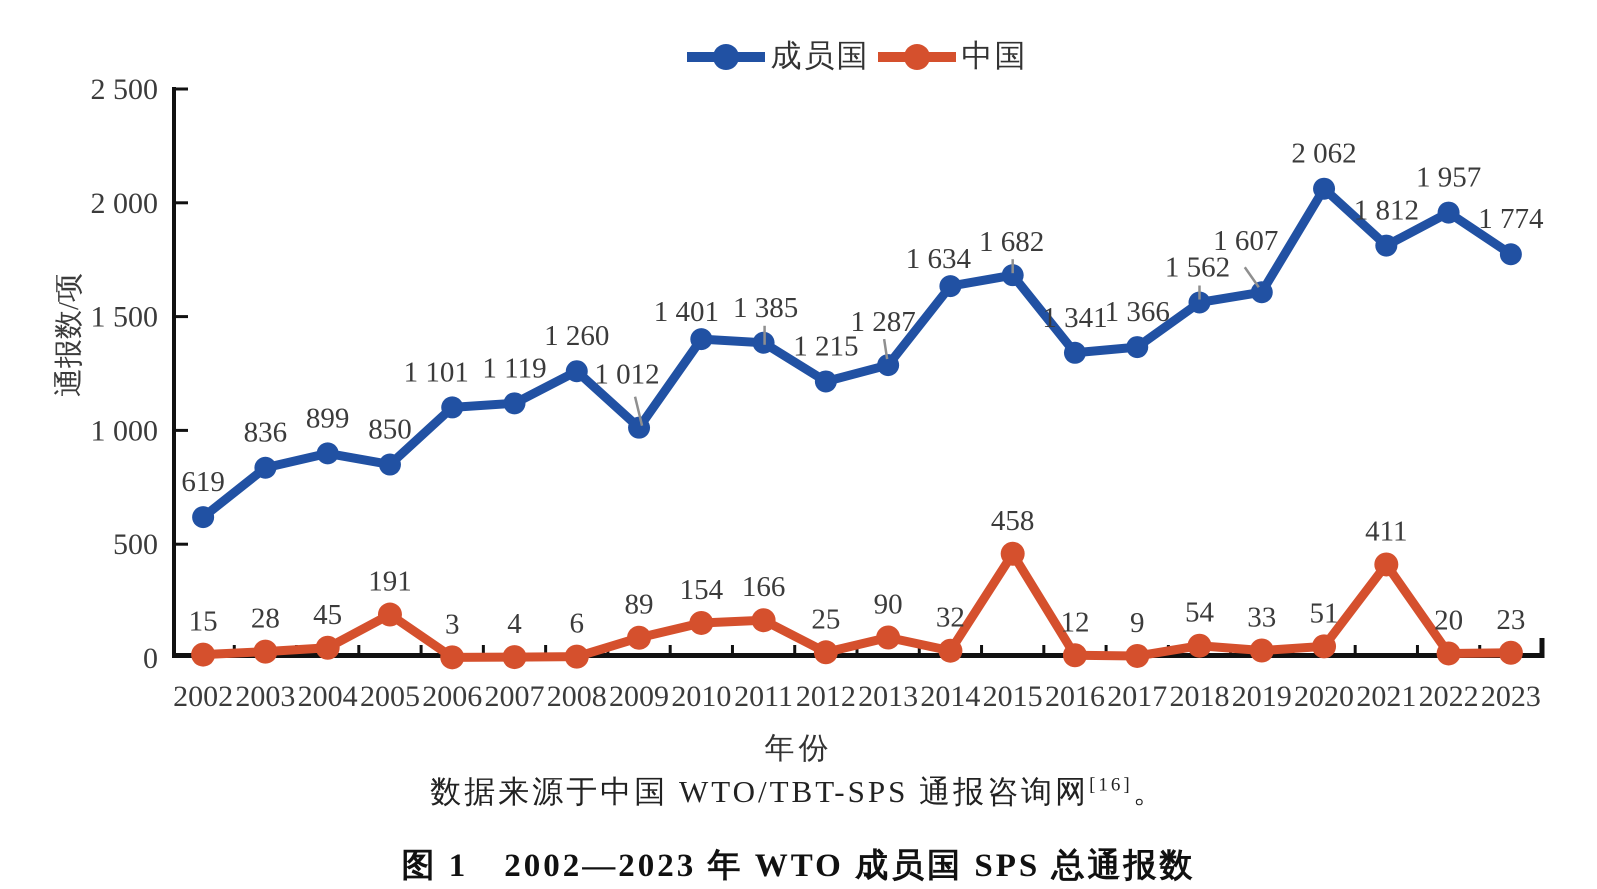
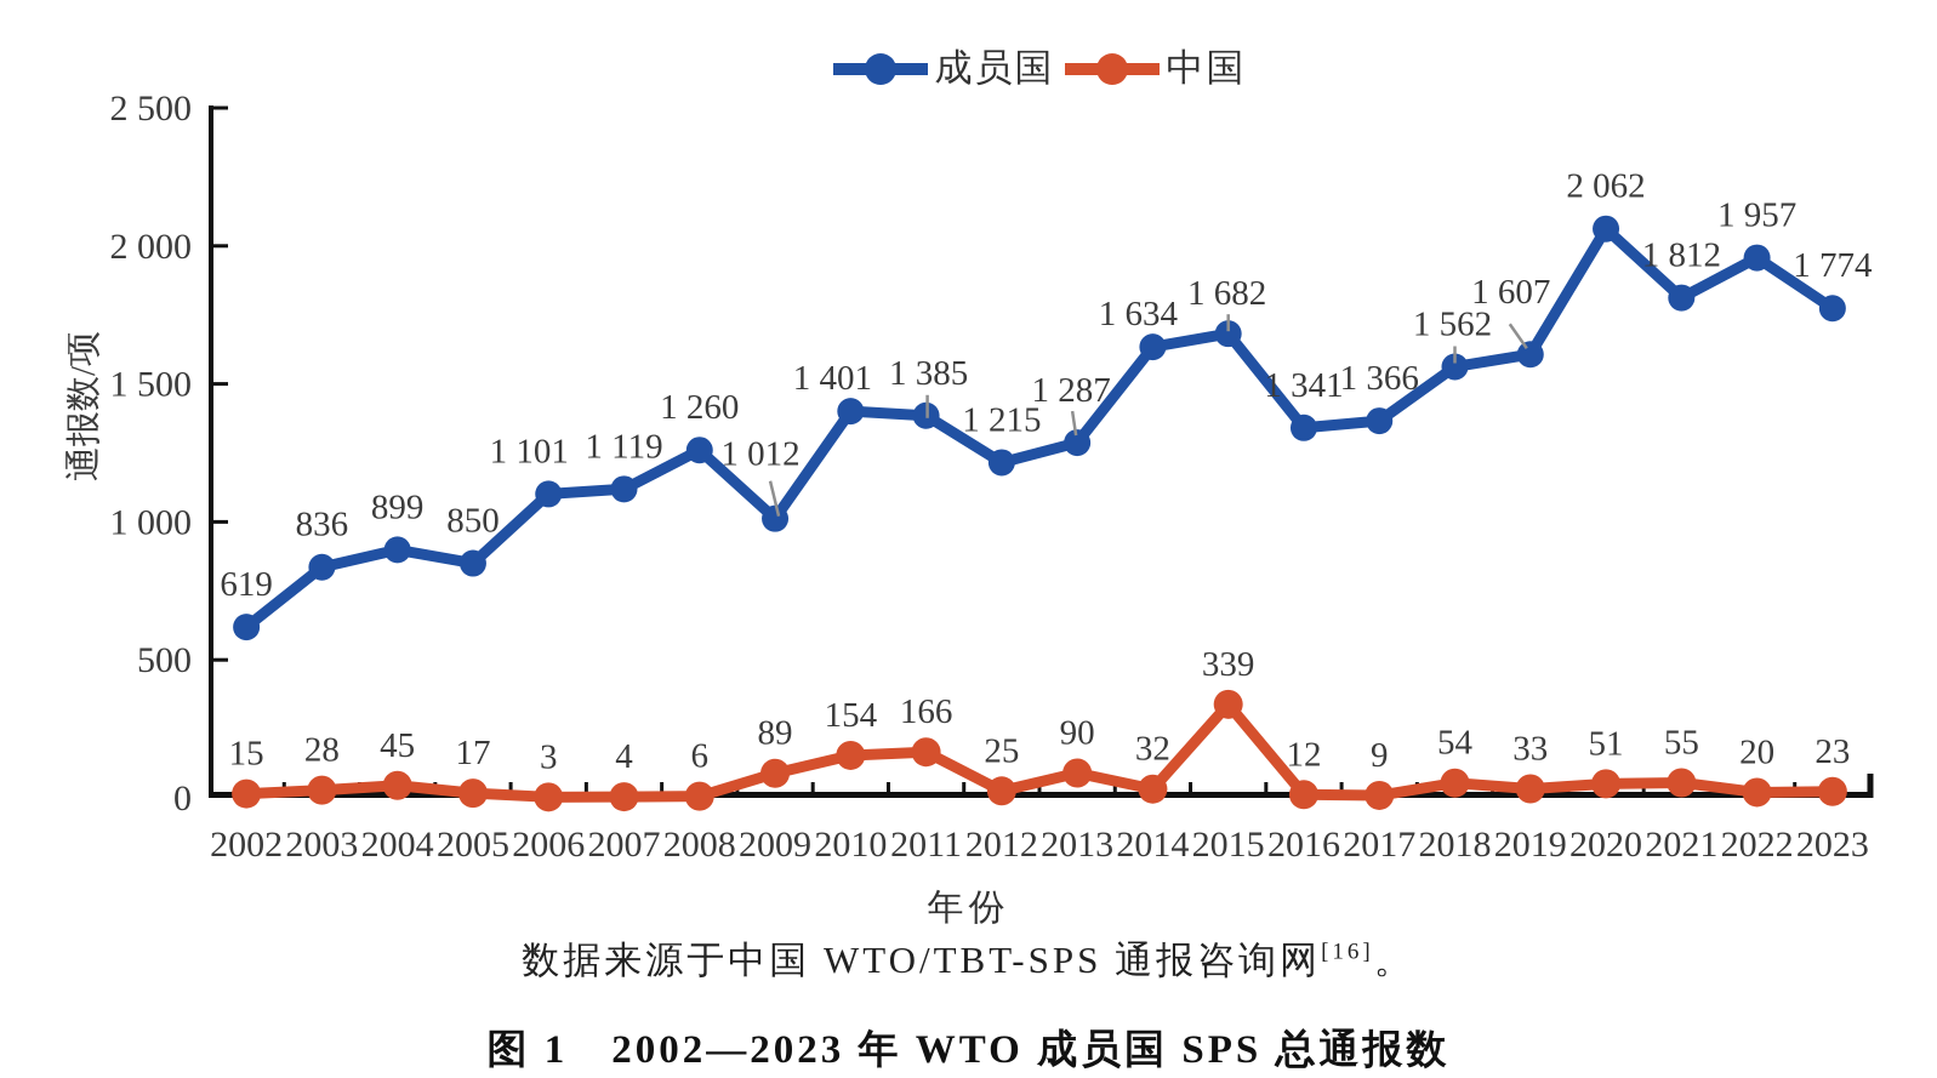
中国/2005: 191 -> 17
中国/2015: 458 -> 339
中国/2021: 411 -> 55
